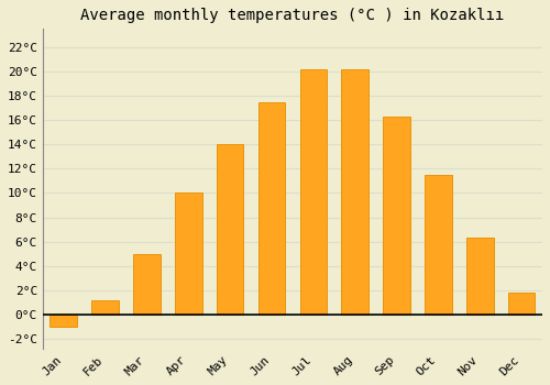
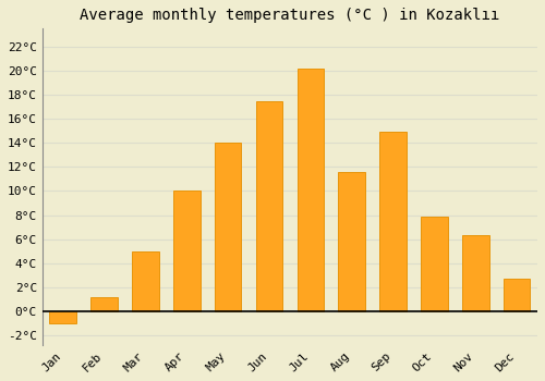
Aug: 20.2°C -> 11.6°C
Sep: 16.3°C -> 14.9°C
Oct: 11.5°C -> 7.9°C
Dec: 1.8°C -> 2.7°C
